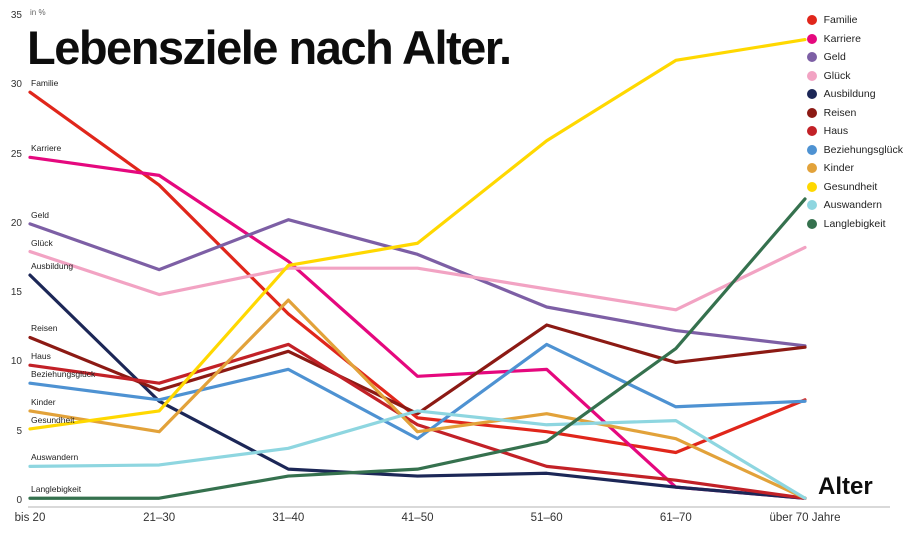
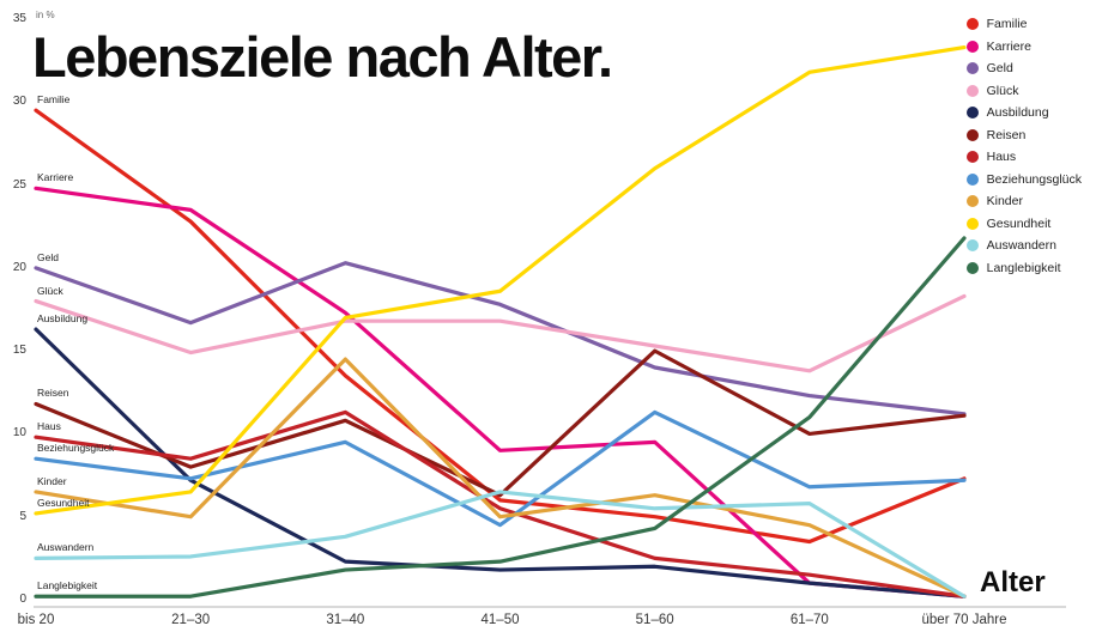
Reisen/51–60: 12.7 -> 15.0
